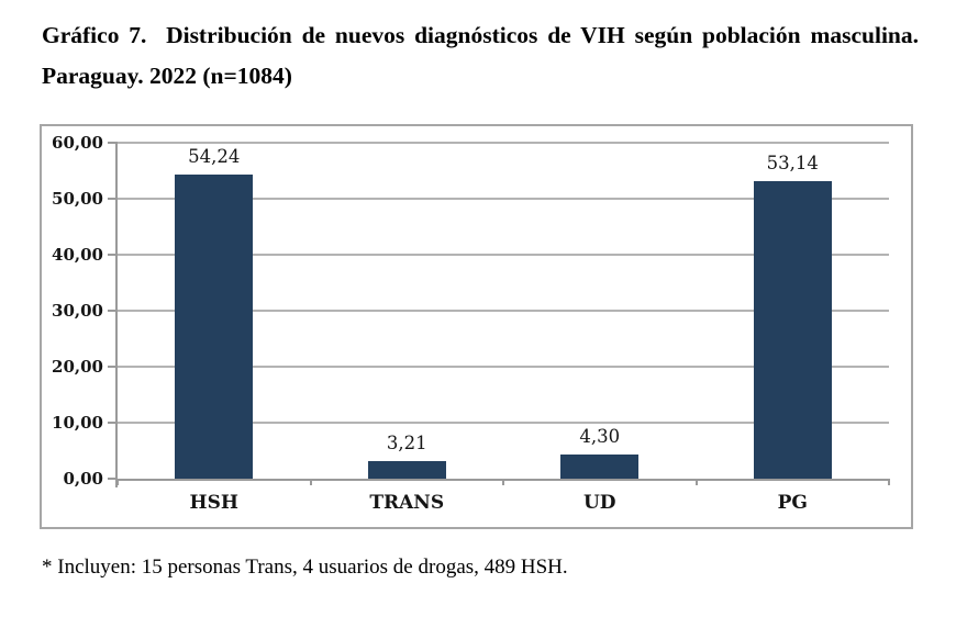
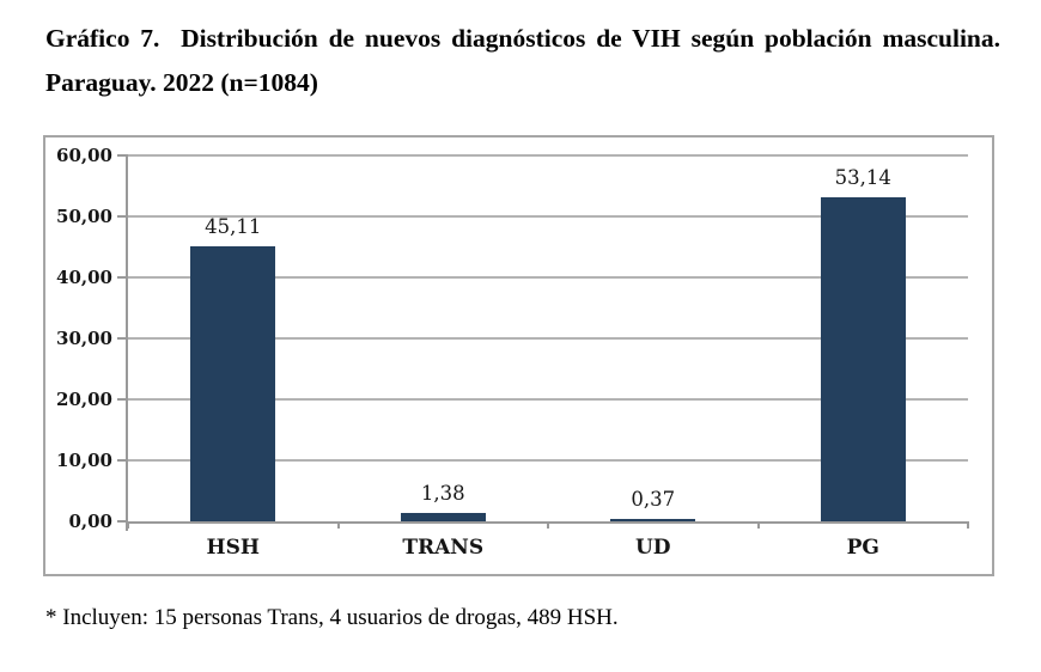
HSH: 54,24 -> 45,11
TRANS: 3,21 -> 1,38
UD: 4,30 -> 0,37
